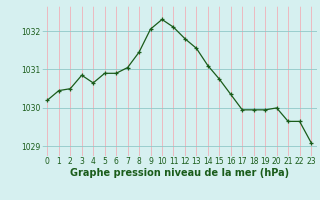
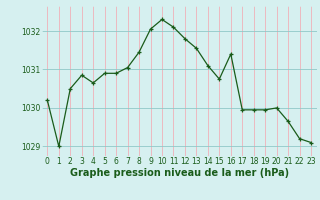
1: 1030.45 -> 1029.00
16: 1030.35 -> 1031.40
22: 1029.65 -> 1029.20
